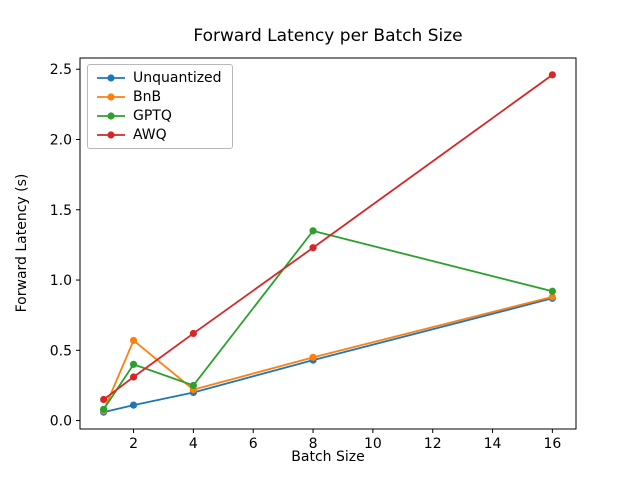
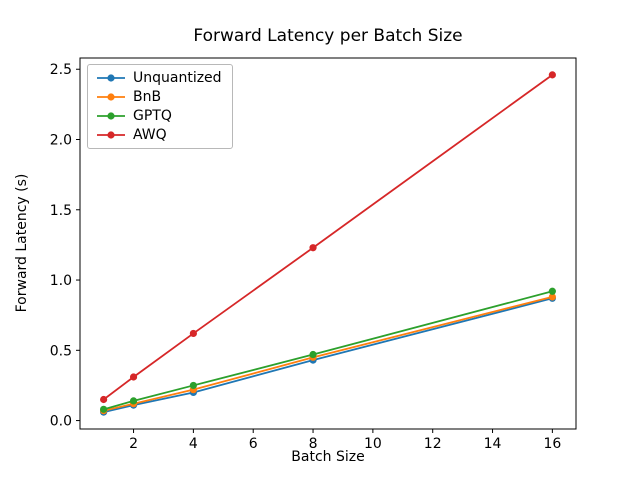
BnB/2: 0.57 -> 0.12
GPTQ/2: 0.40 -> 0.14
GPTQ/8: 1.35 -> 0.47
